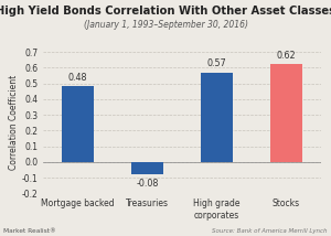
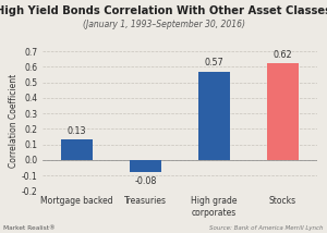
Mortgage backed: 0.48 -> 0.13
